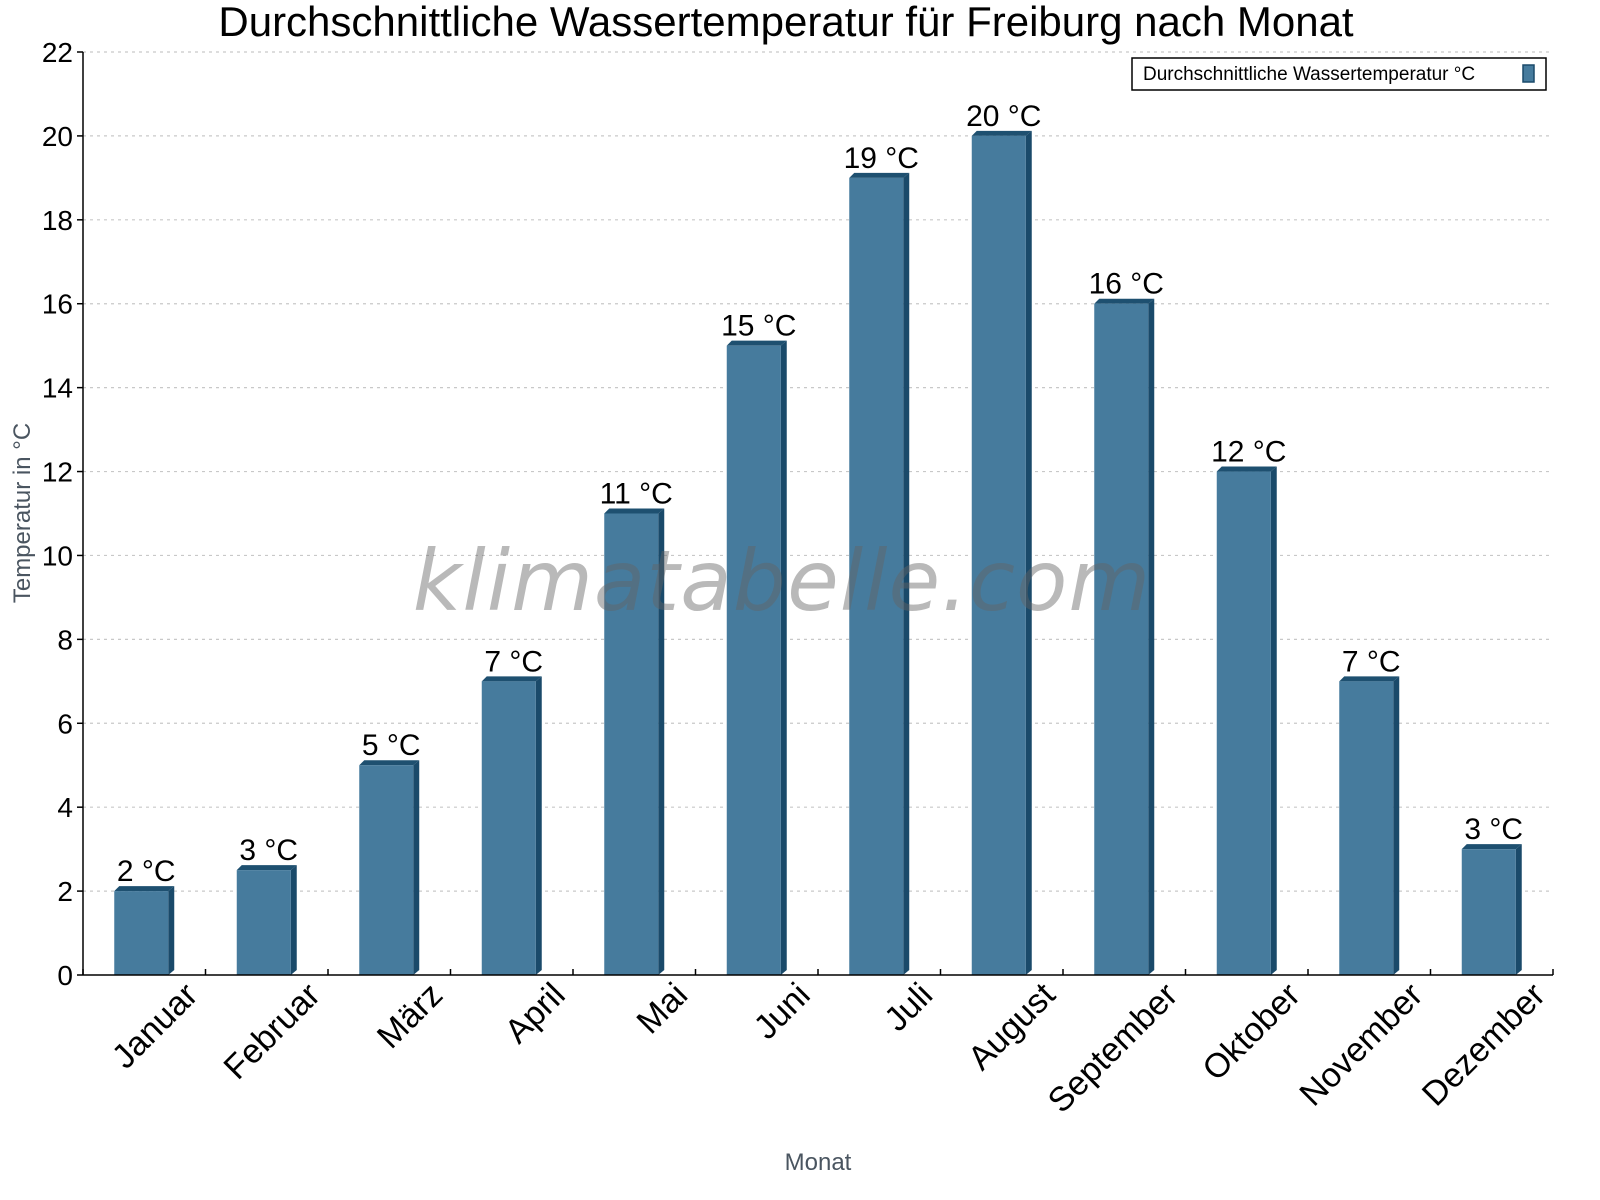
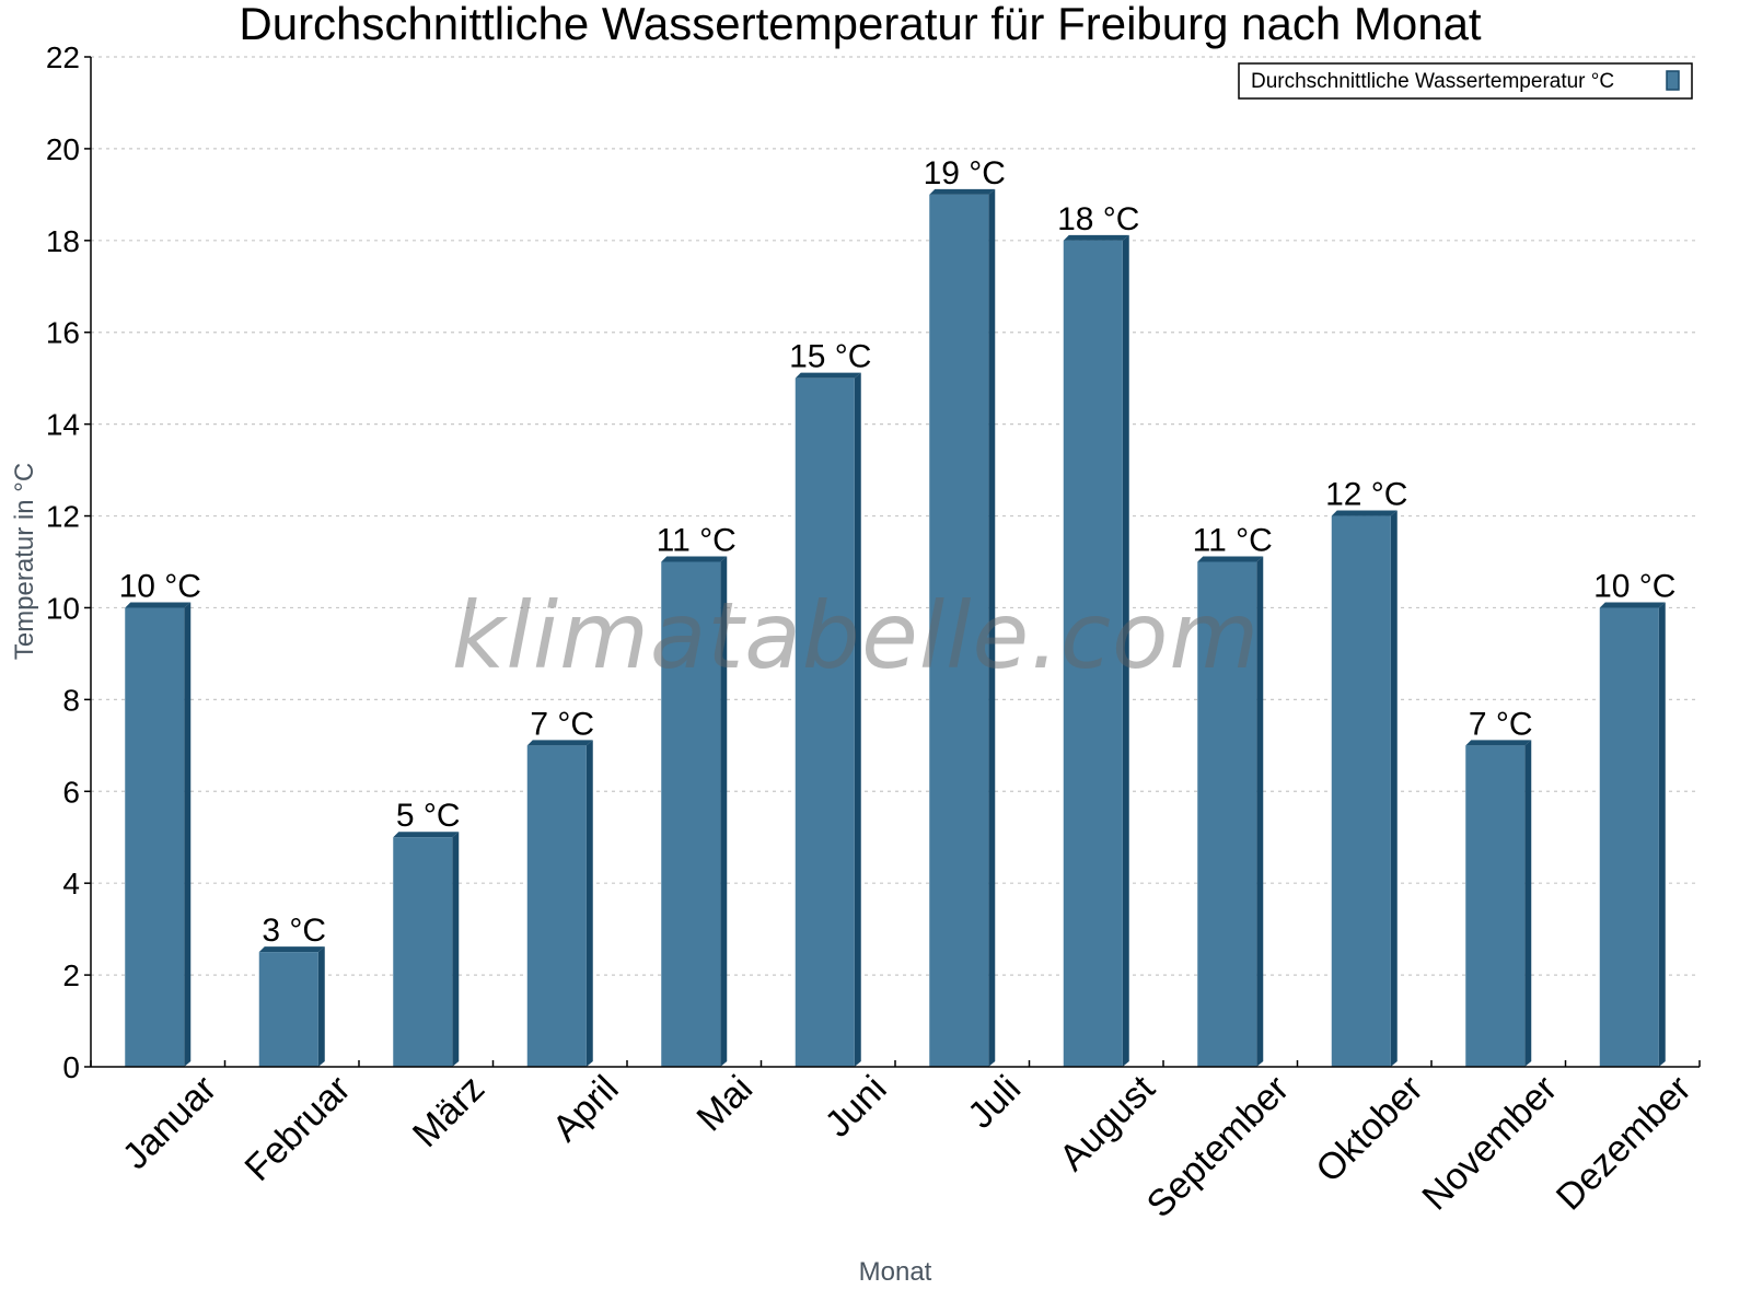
Januar: 2 -> 10
August: 20 -> 18
September: 16 -> 11
Dezember: 3 -> 10
